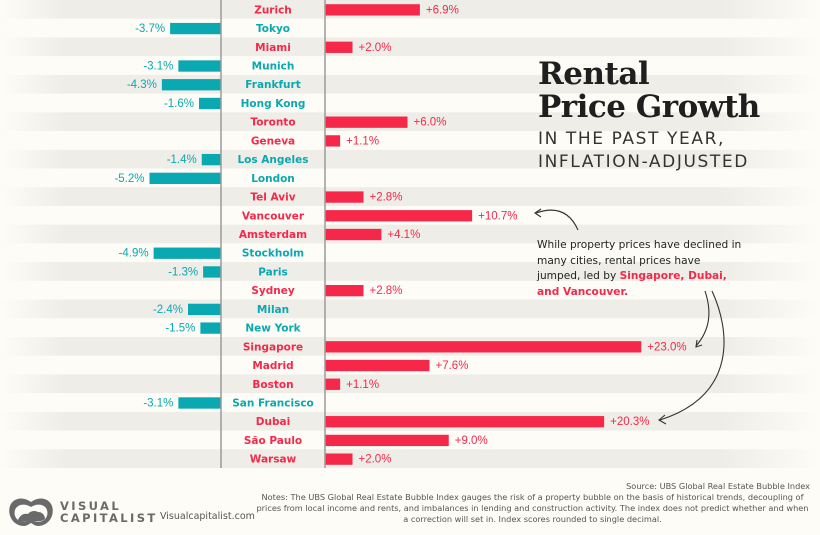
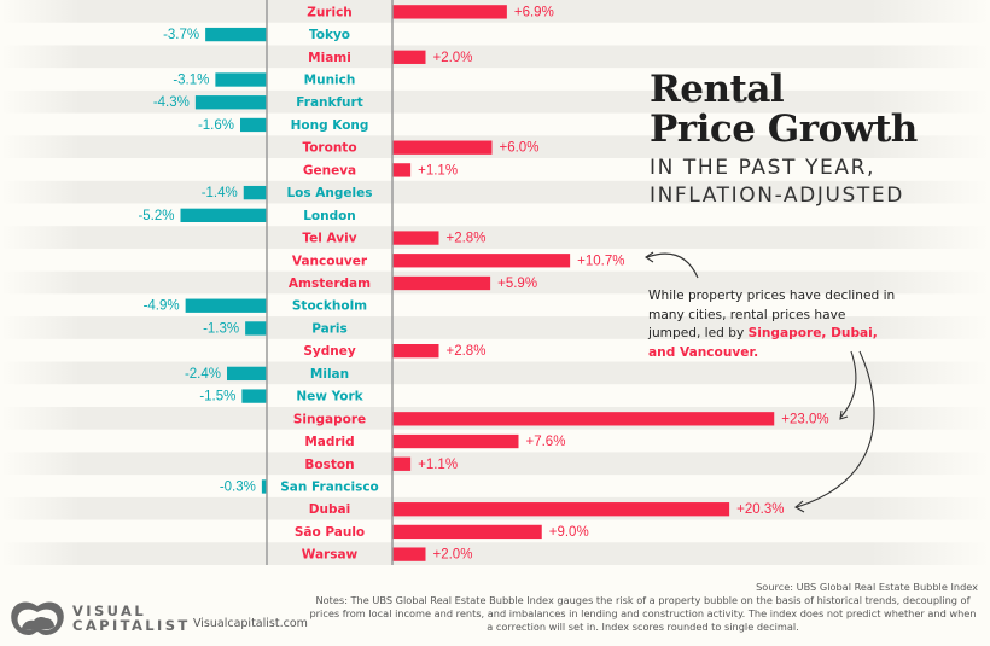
Amsterdam: +4.1% -> +5.9%
San Francisco: -3.1% -> -0.3%
